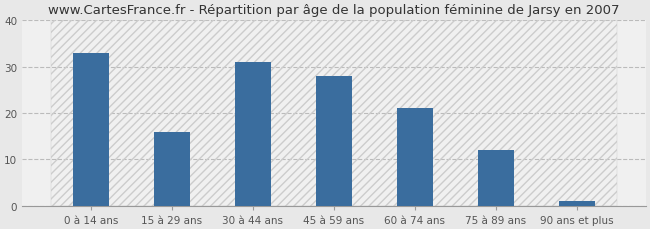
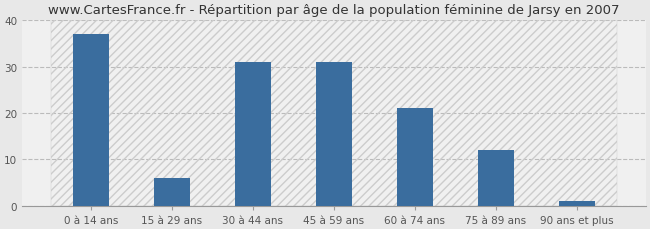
0 à 14 ans: 33 -> 37
15 à 29 ans: 16 -> 6
45 à 59 ans: 28 -> 31
